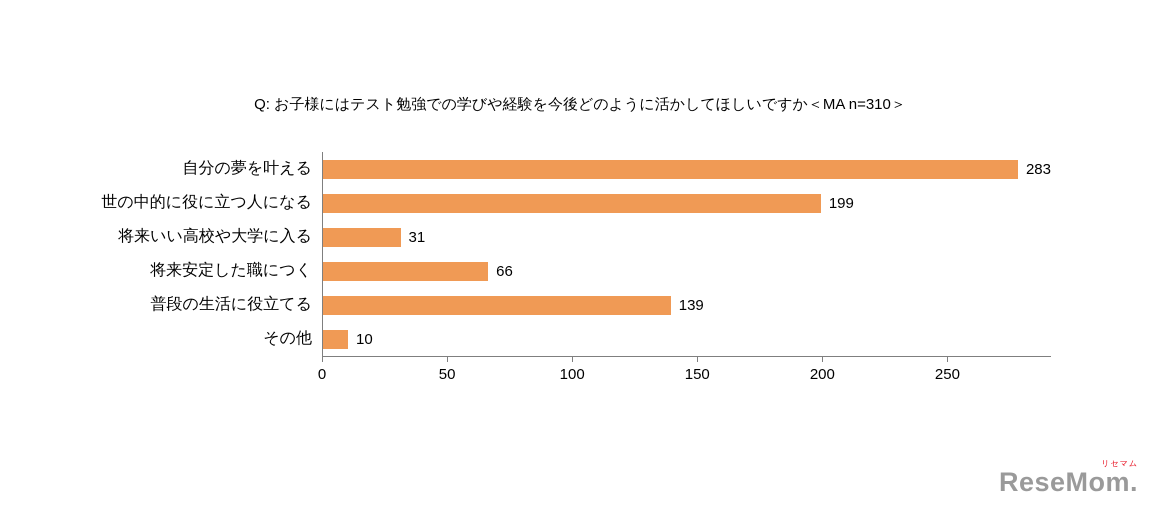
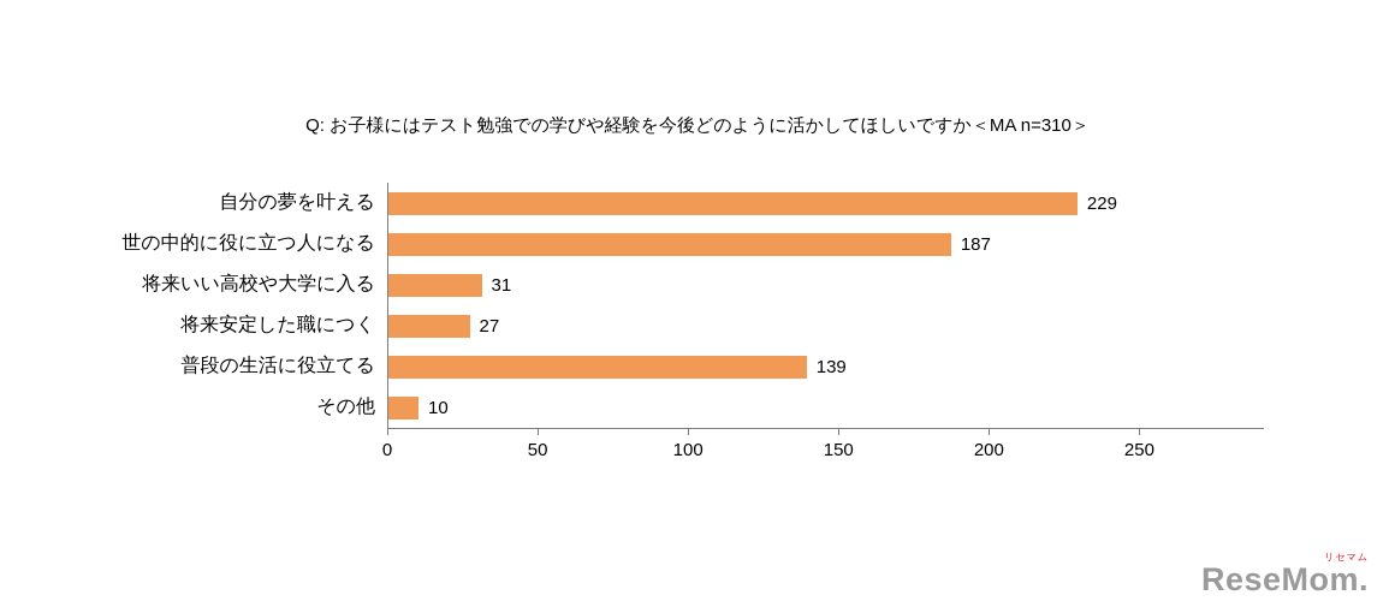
自分の夢を叶える: 283 -> 229
世の中的に役に立つ人になる: 199 -> 187
将来安定した職につく: 66 -> 27
